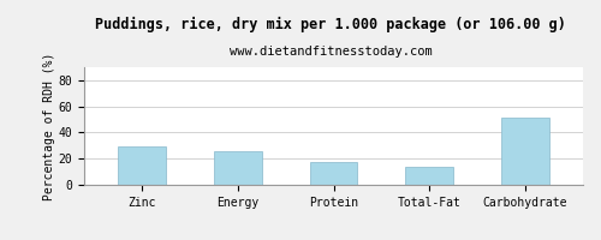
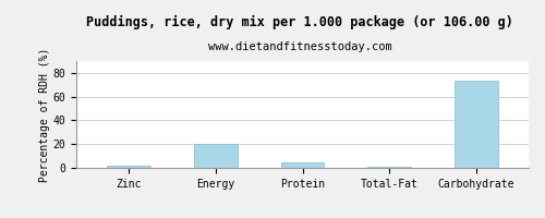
Zinc: 29 -> 2
Energy: 26 -> 20
Protein: 17 -> 5
Total-Fat: 14 -> 0
Carbohydrate: 51 -> 74
